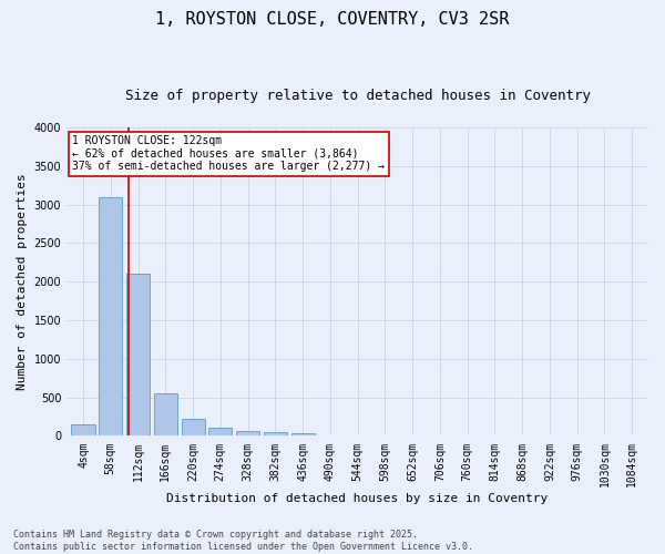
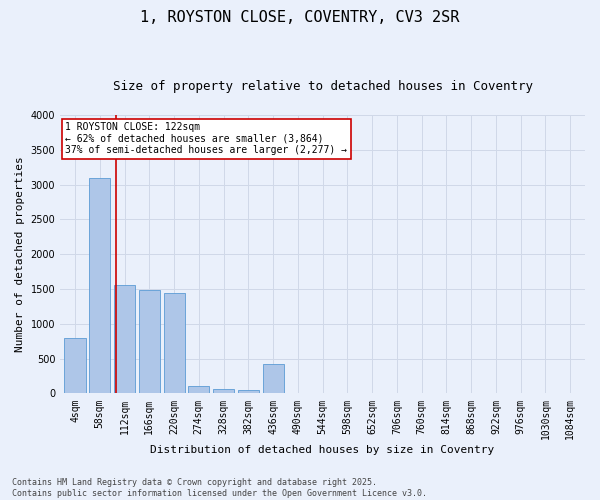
4sqm: 150 -> 800
112sqm: 2100 -> 1560
166sqm: 550 -> 1480
220sqm: 220 -> 1440
436sqm: 30 -> 420
